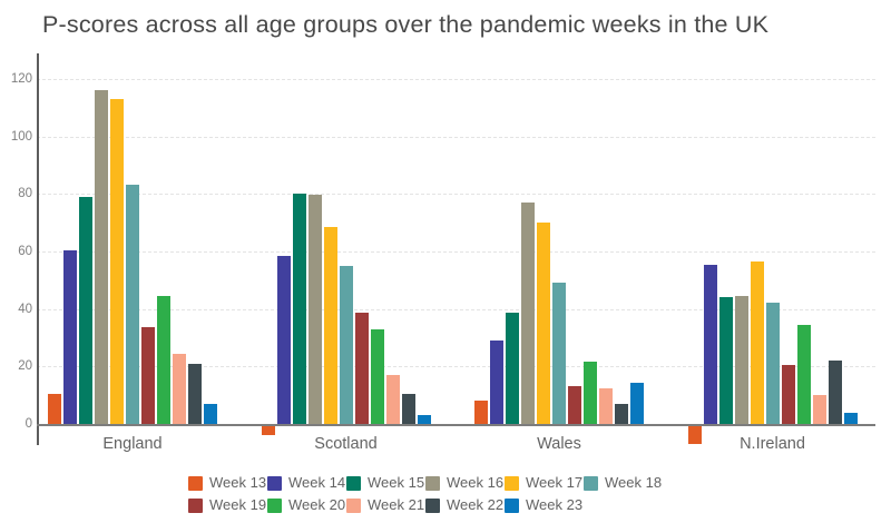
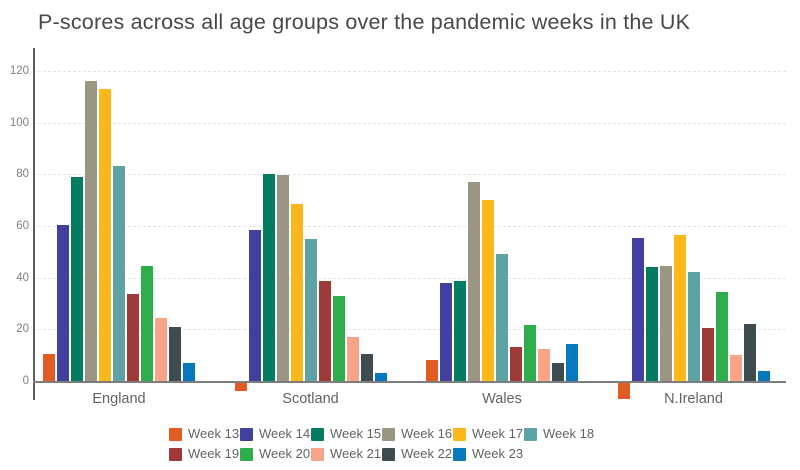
Week 14/Wales: 29 -> 38
